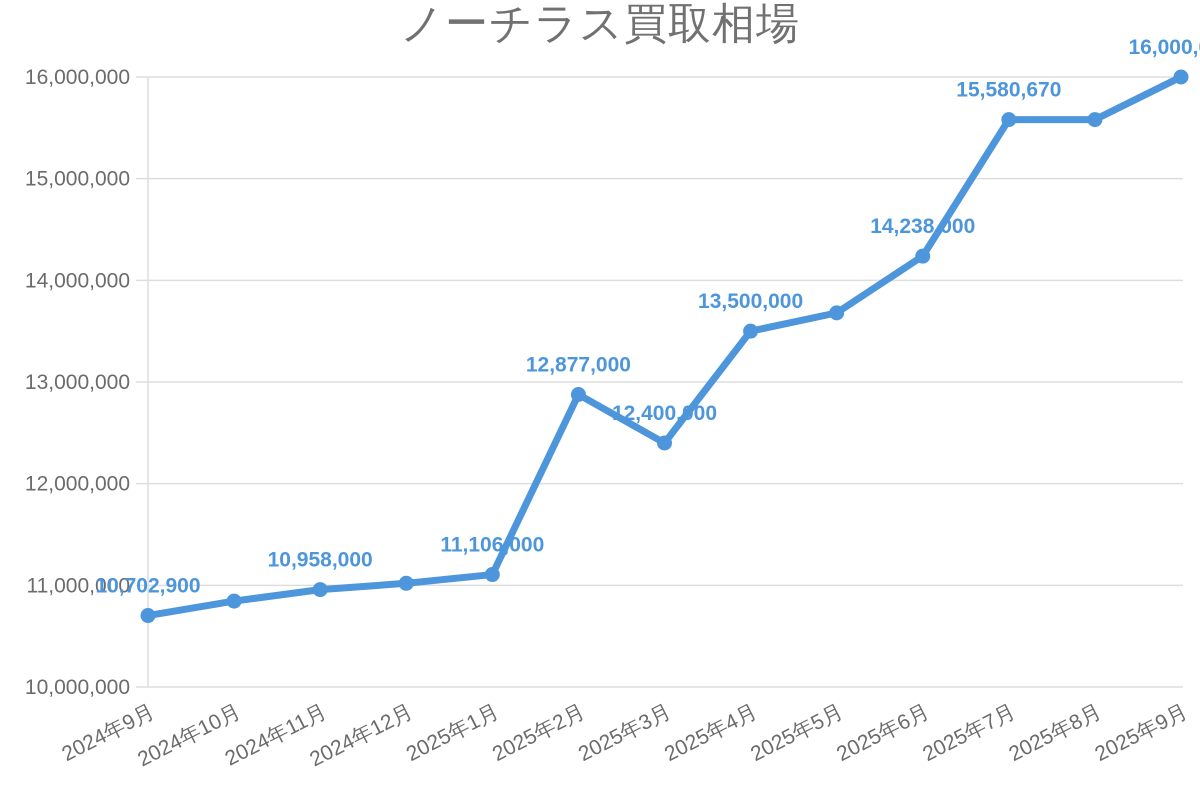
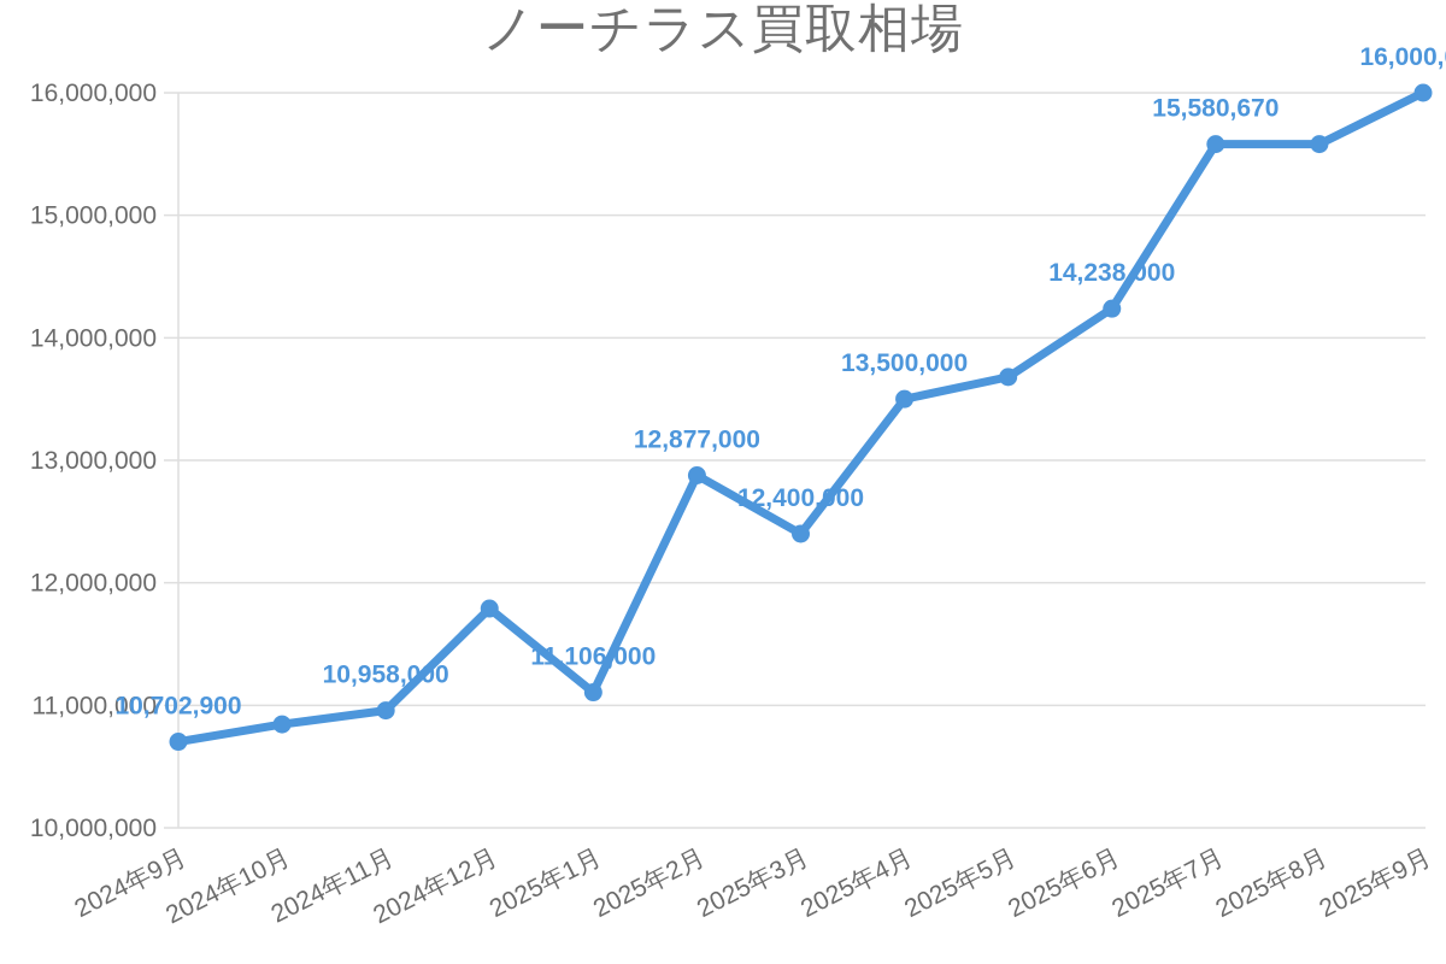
2024年12月: 11020000 -> 11790000
